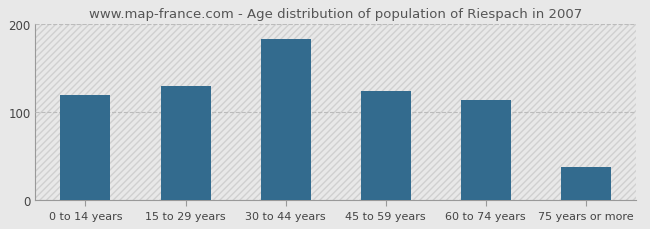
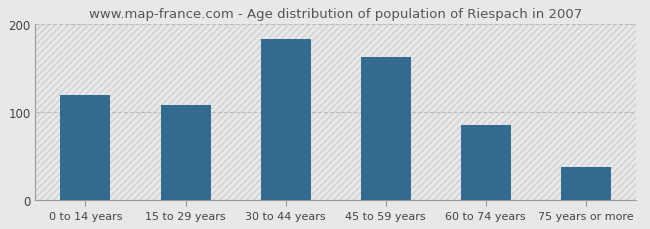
15 to 29 years: 130 -> 108
45 to 59 years: 124 -> 163
60 to 74 years: 114 -> 85
